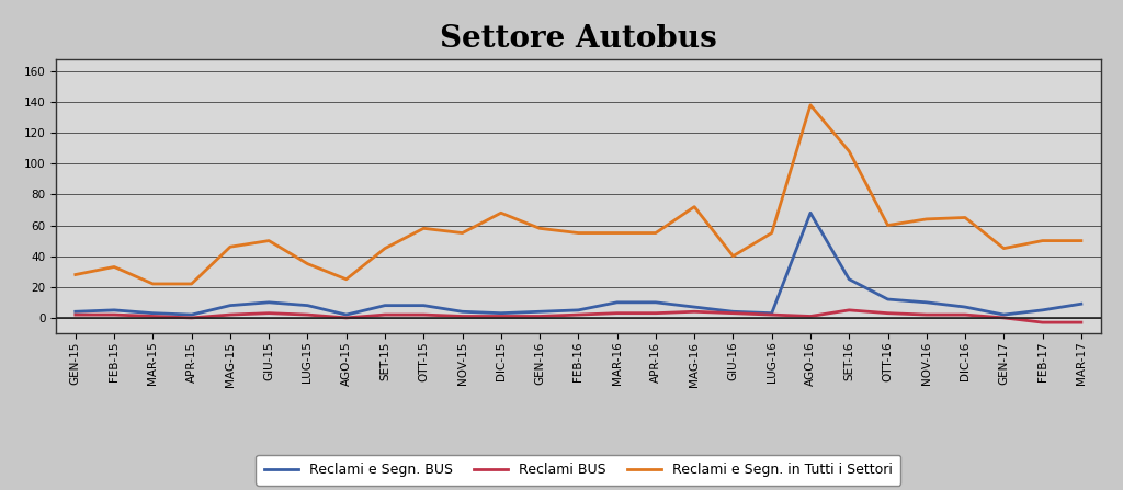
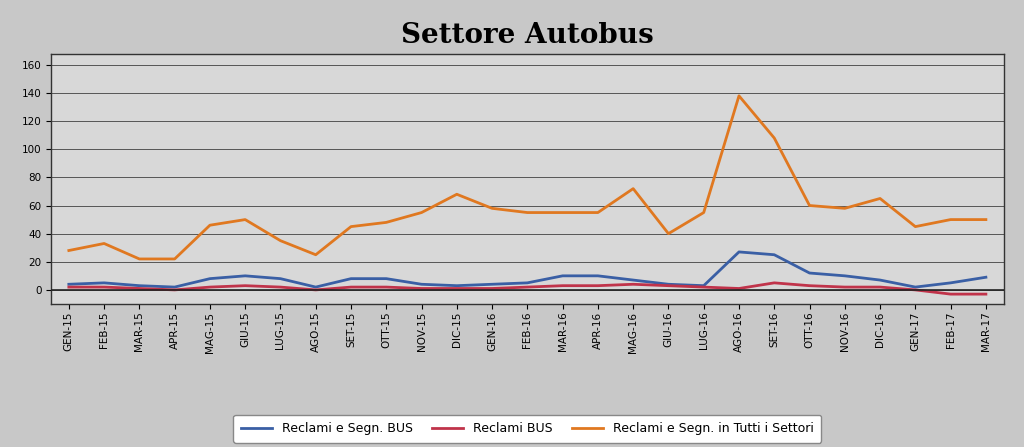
Reclami e Segn. in Tutti i Settori/OTT-15: 58 -> 48
Reclami e Segn. BUS/AGO-16: 68 -> 27
Reclami e Segn. in Tutti i Settori/NOV-16: 64 -> 58
